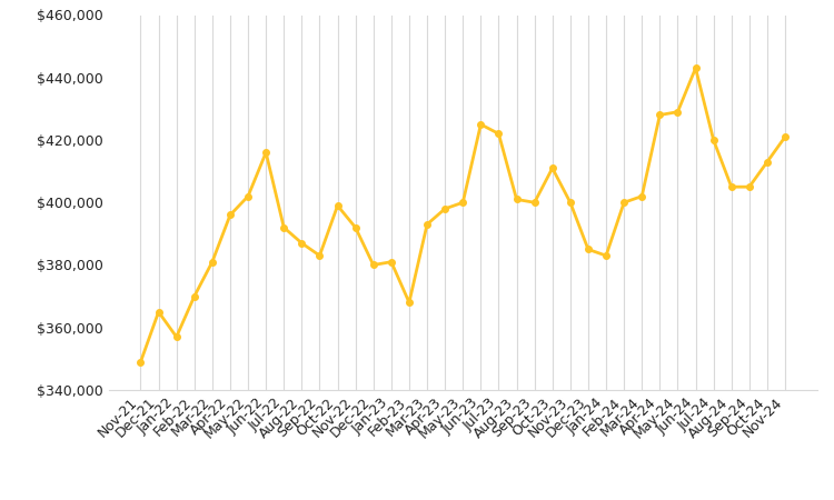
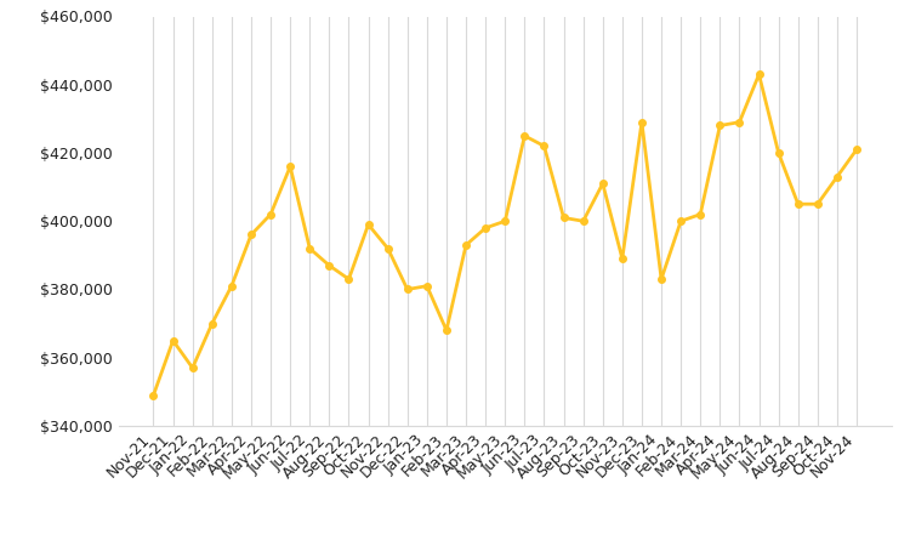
Nov-23: $400,000 -> $389,000
Dec-23: $385,000 -> $429,000
